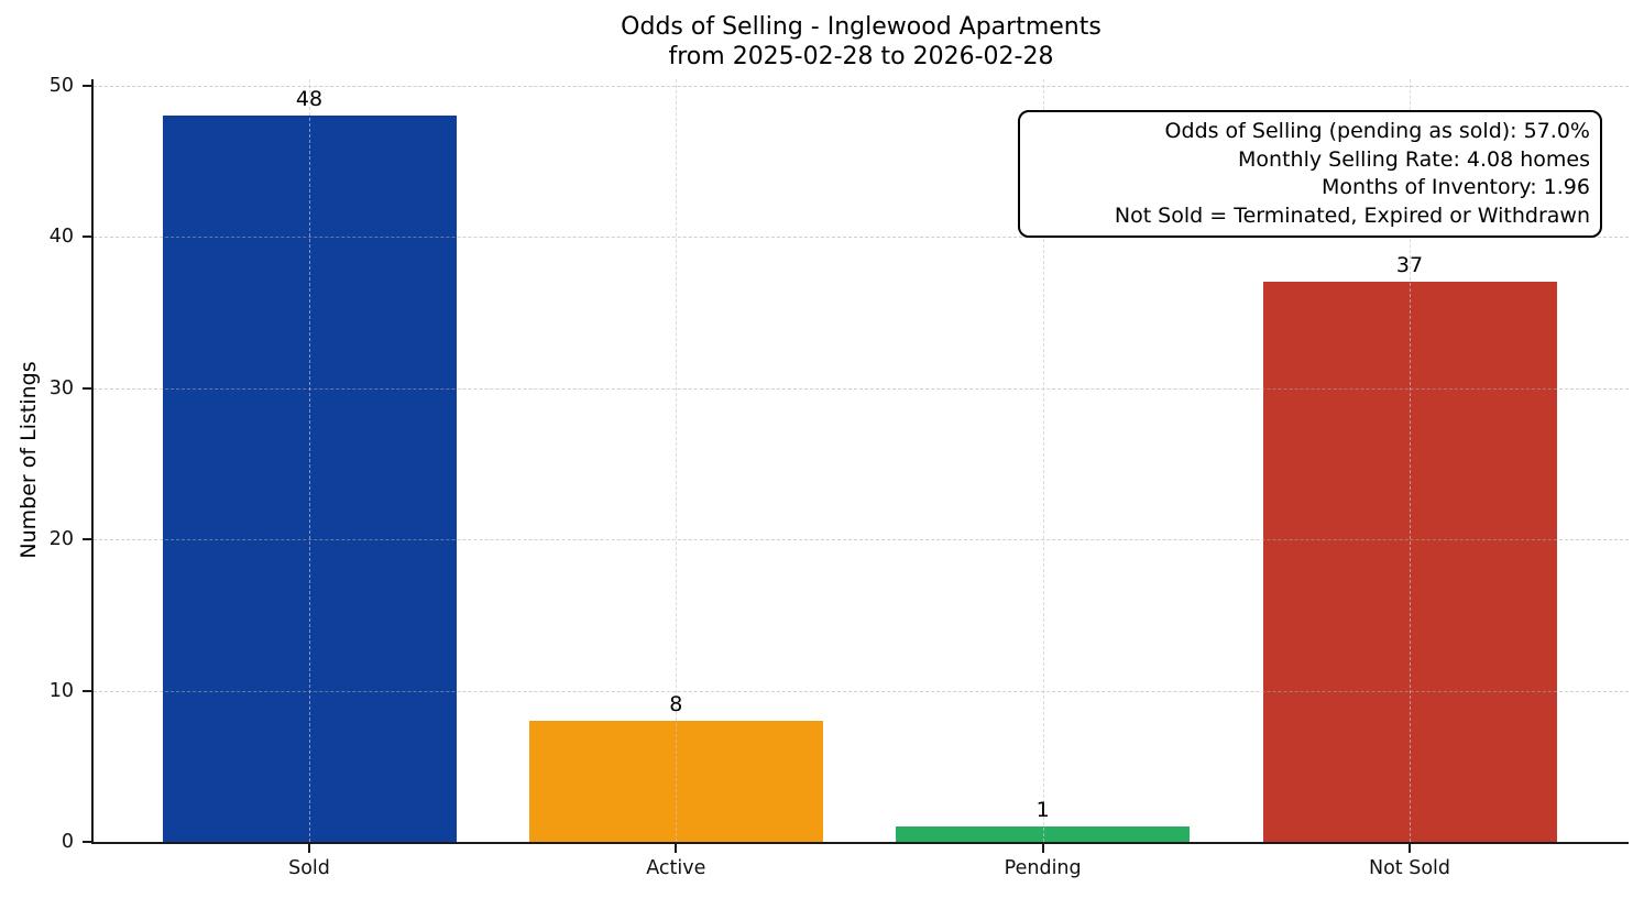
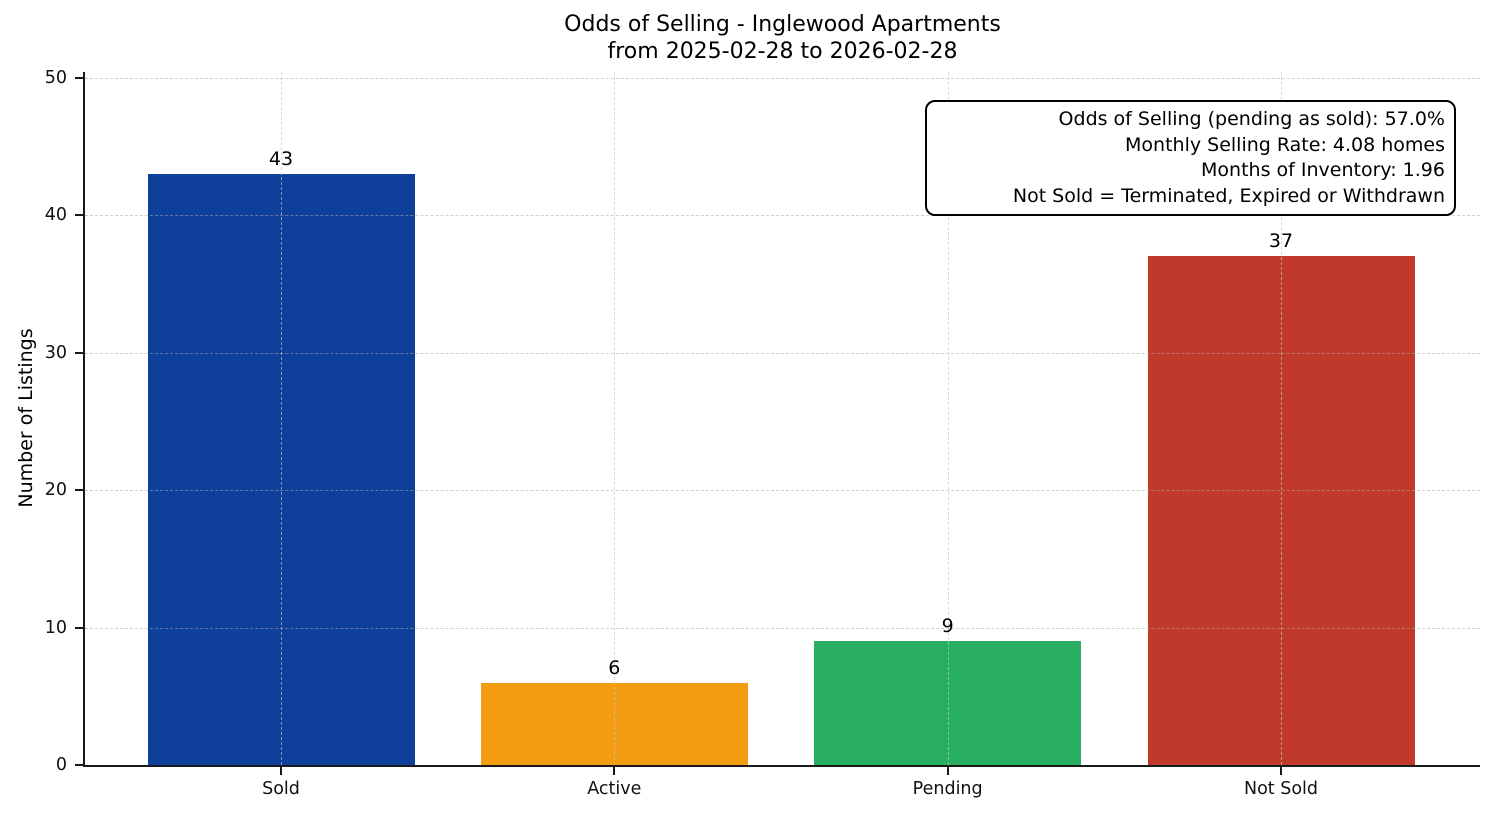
Sold: 48 -> 43
Active: 8 -> 6
Pending: 1 -> 9
